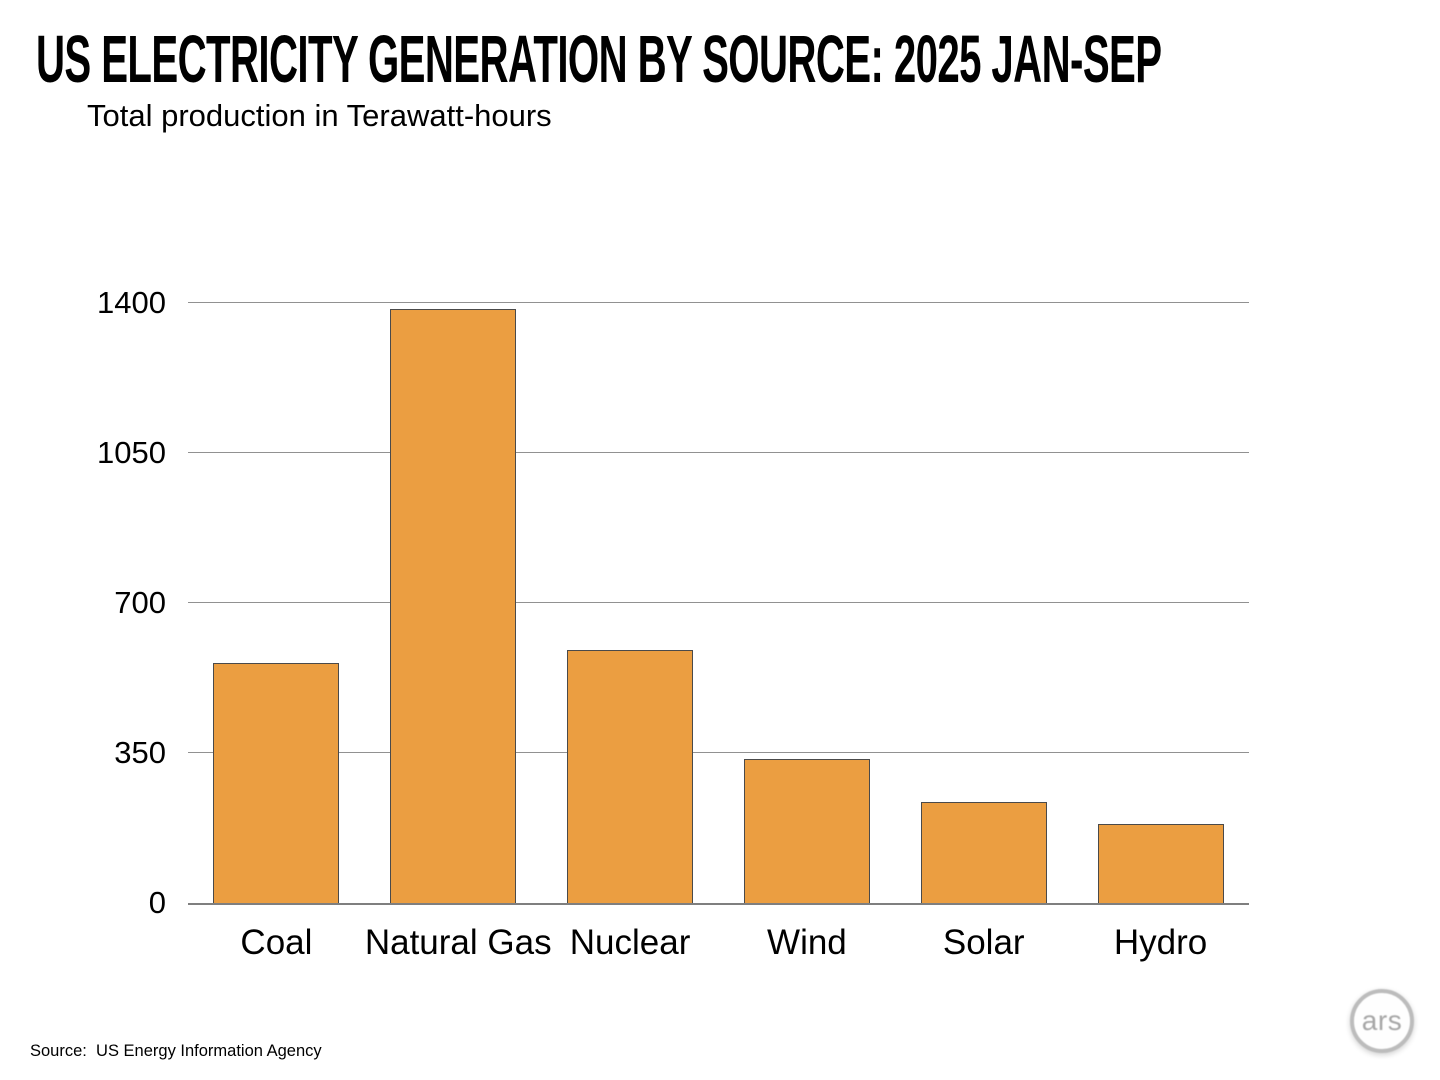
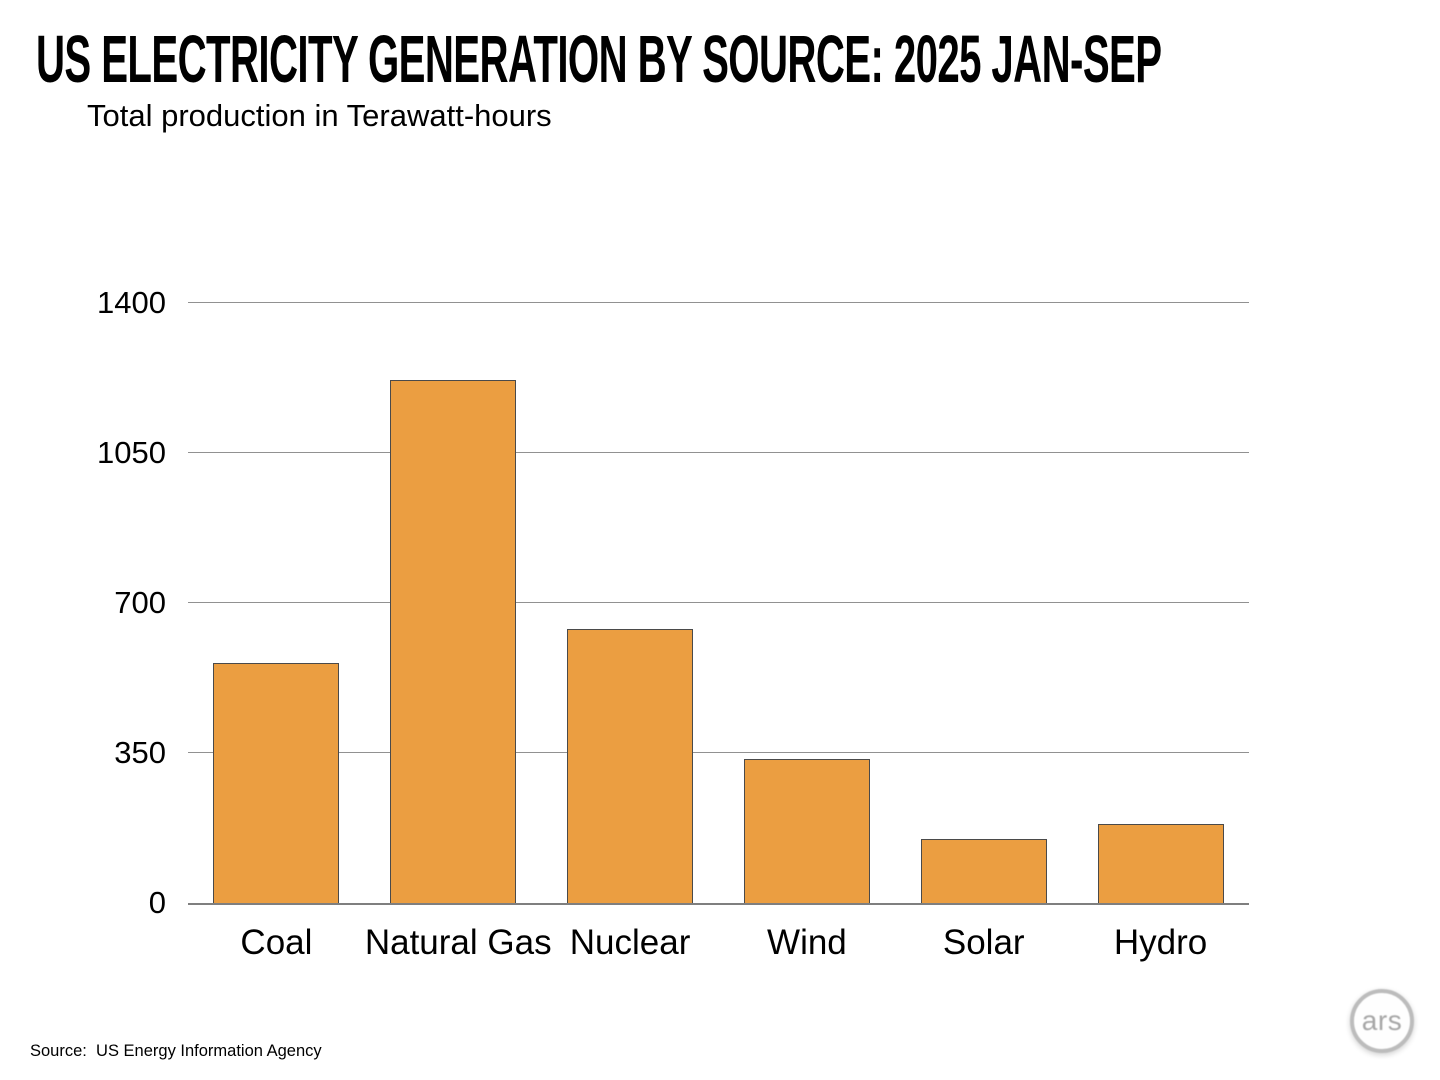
Natural Gas: 1380 -> 1220
Nuclear: 590 -> 640
Solar: 240 -> 150
